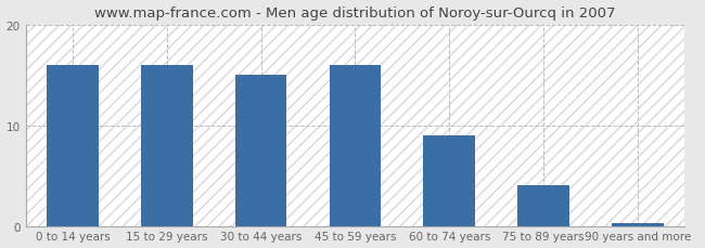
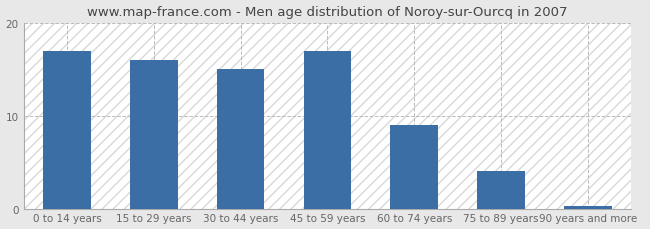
0 to 14 years: 16.0 -> 17.0
45 to 59 years: 16.0 -> 17.0
